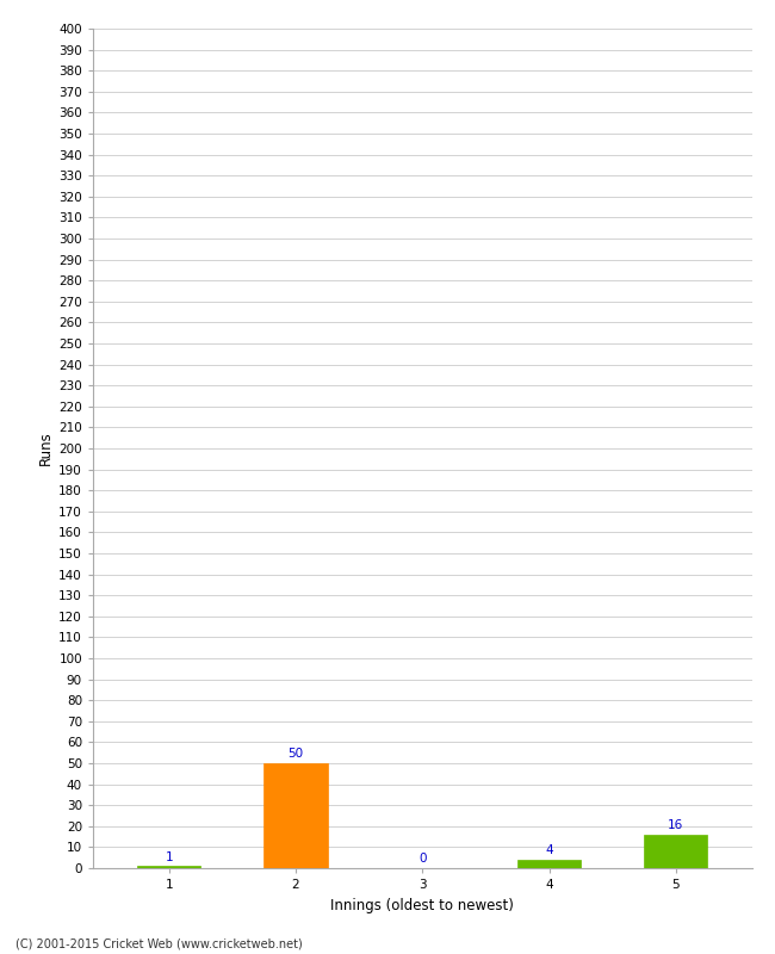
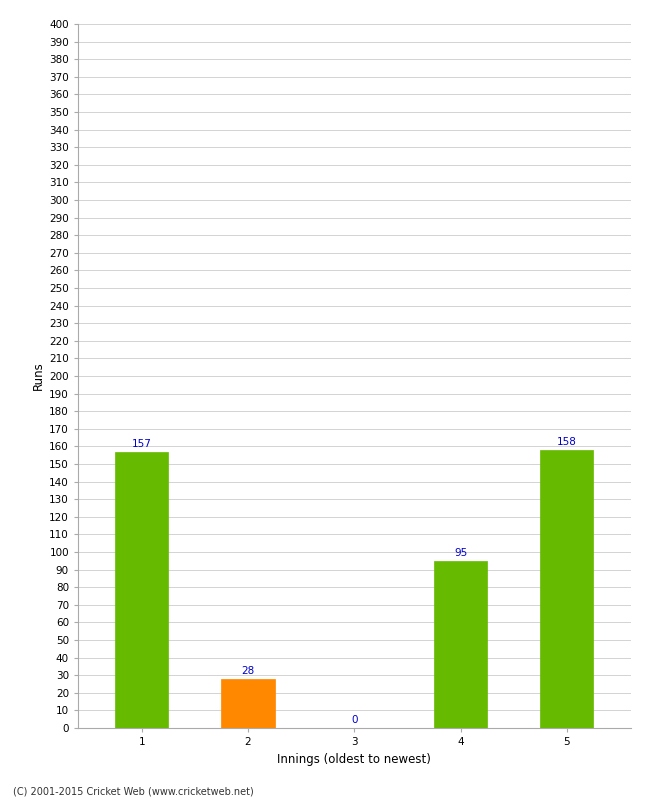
1: 1 -> 157
2: 50 -> 28
4: 4 -> 95
5: 16 -> 158
